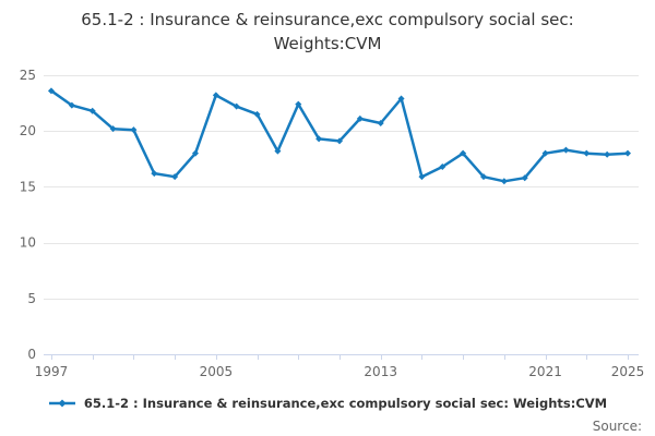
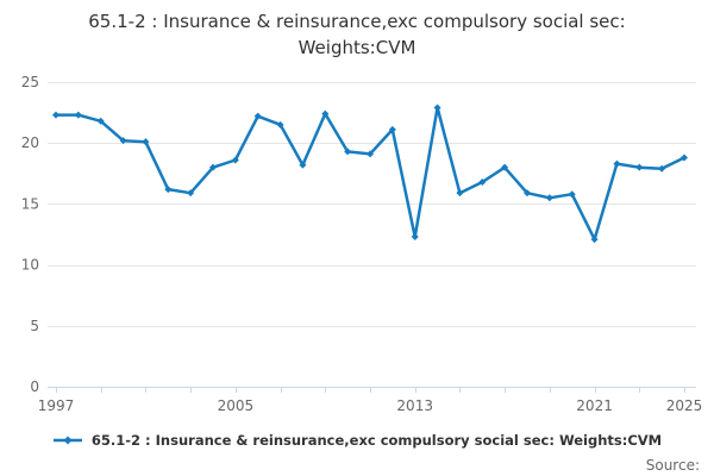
1997: 23.6 -> 22.3
2005: 23.2 -> 18.6
2013: 20.7 -> 12.3
2021: 18.0 -> 12.1
2025: 18.0 -> 18.8
